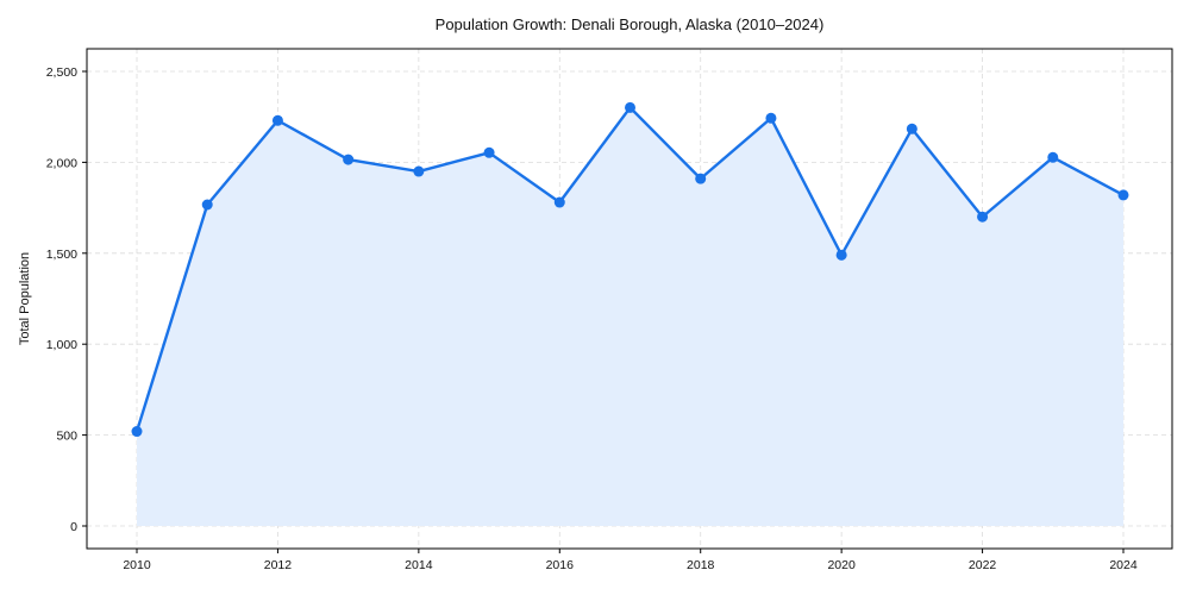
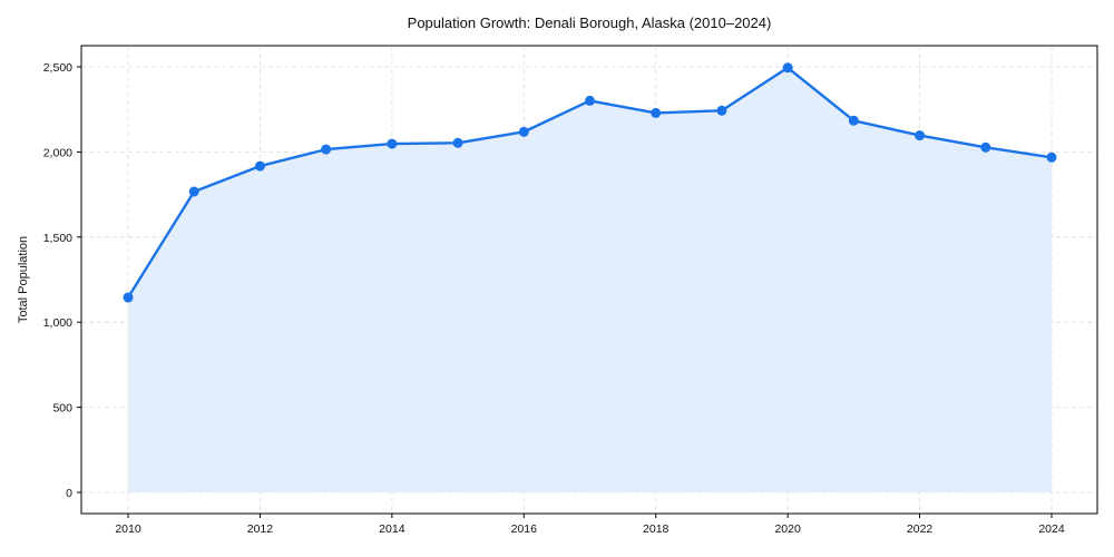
2010: 520 -> 1140
2012: 2230 -> 1920
2014: 1950 -> 2050
2016: 1780 -> 2120
2018: 1910 -> 2230
2020: 1490 -> 2500
2022: 1700 -> 2100
2024: 1820 -> 1970
